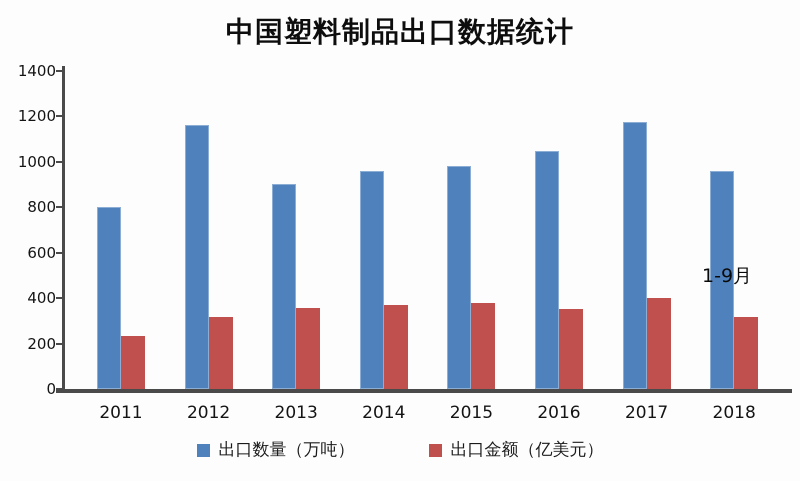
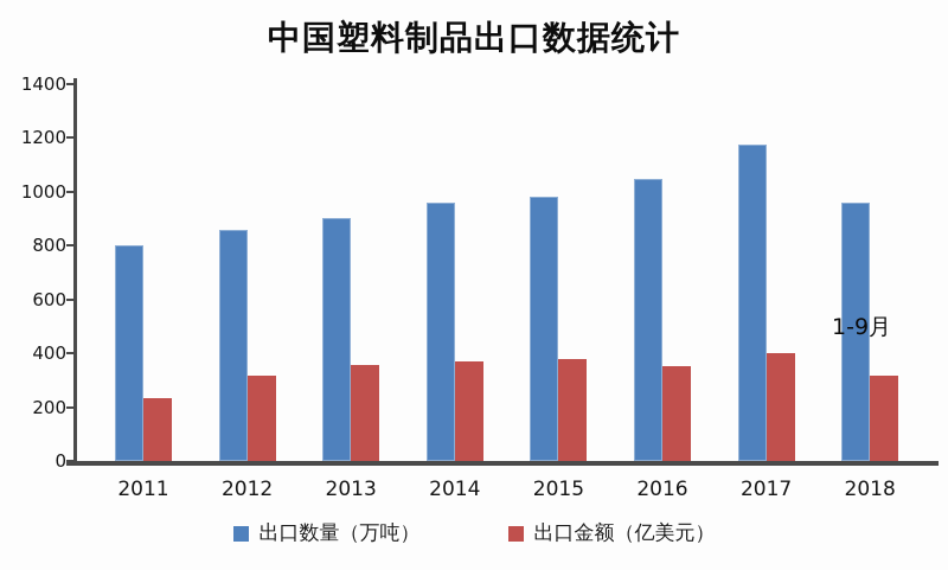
出口数量（万吨）/2012: 1160 -> 860
